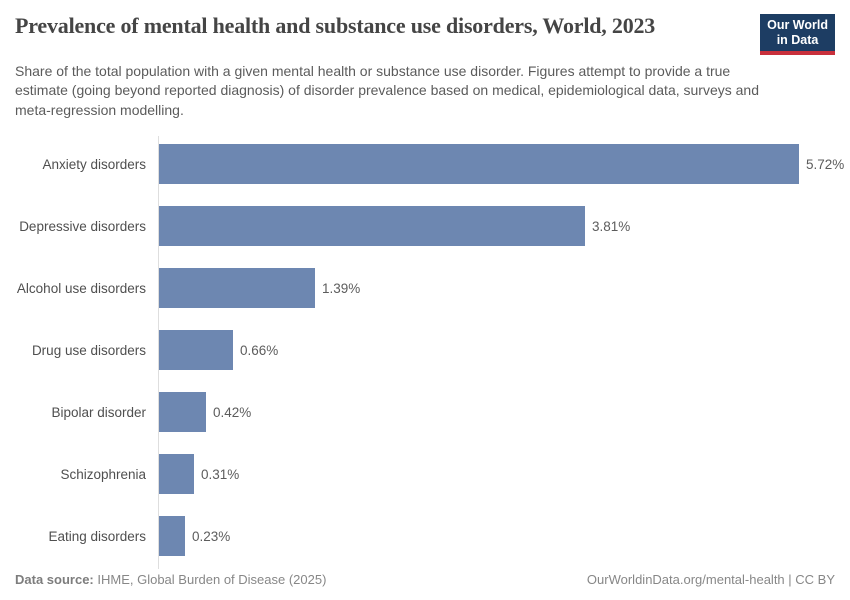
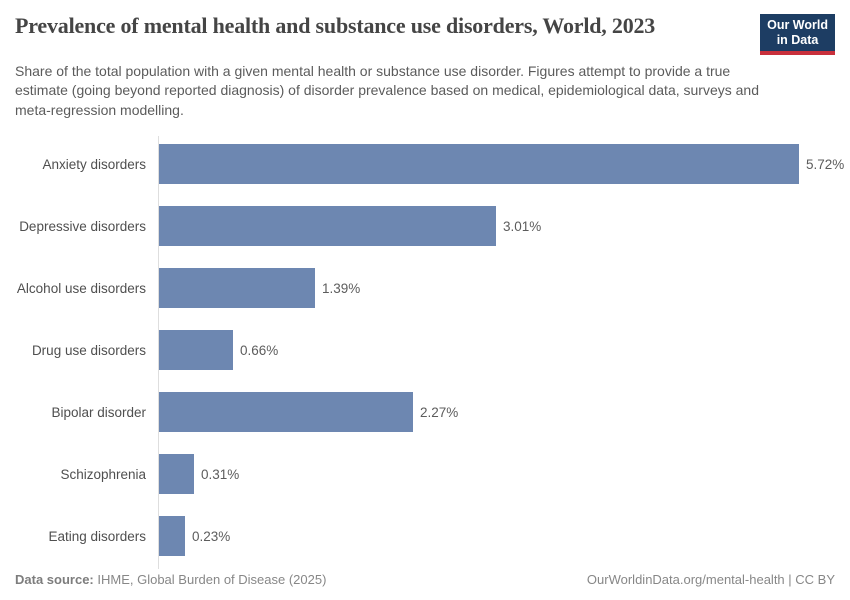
Depressive disorders: 3.81% -> 3.01%
Bipolar disorder: 0.42% -> 2.27%
